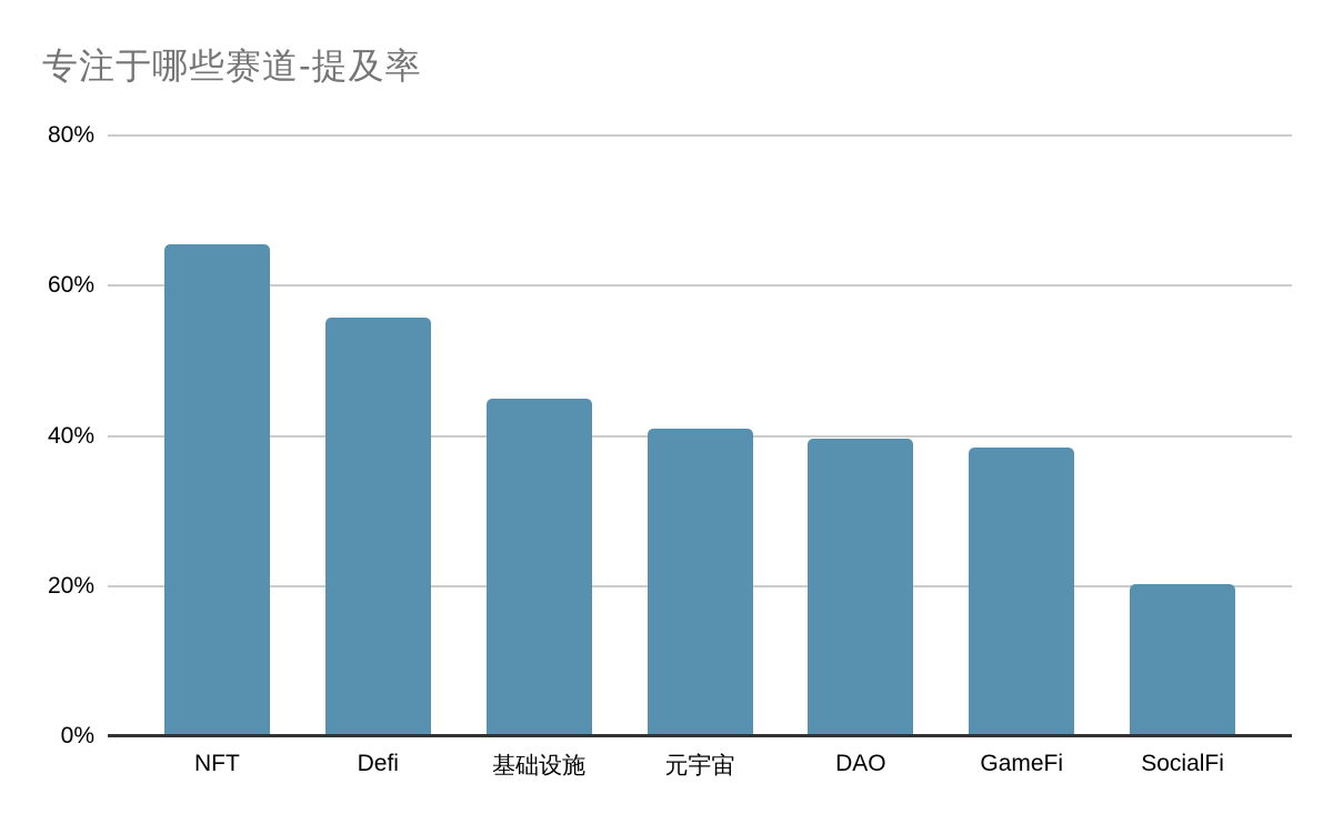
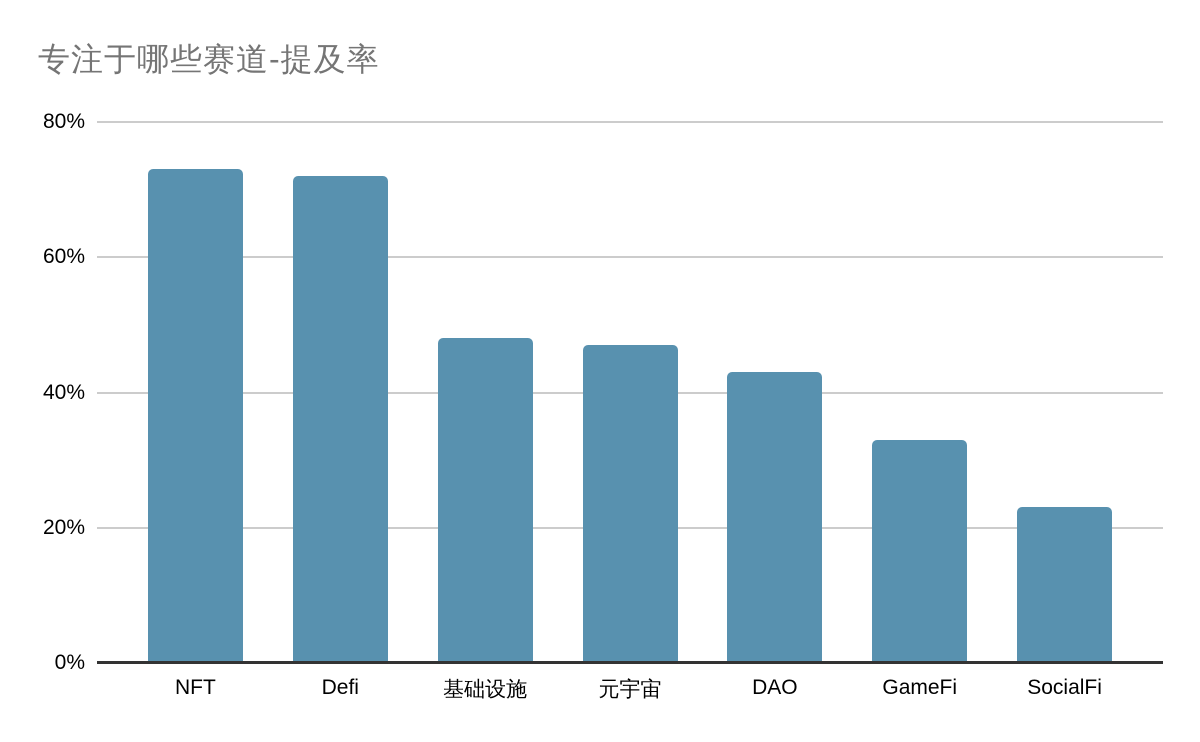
NFT: 66% -> 73%
Defi: 56% -> 72%
基础设施: 45% -> 48%
元宇宙: 41% -> 47%
DAO: 40% -> 43%
GameFi: 38% -> 33%
SocialFi: 20% -> 23%
